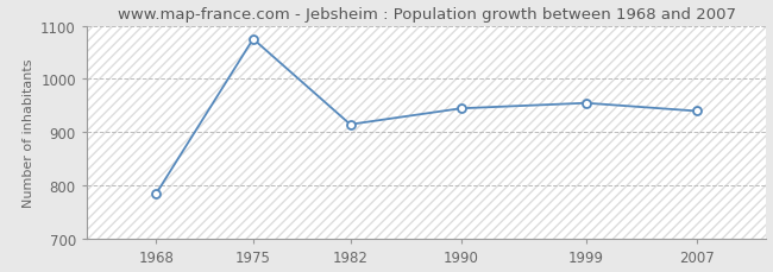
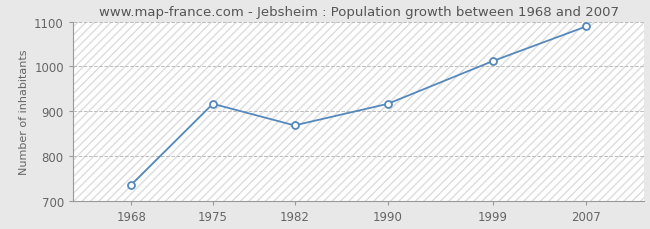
1968: 785 -> 737
1975: 1075 -> 917
1982: 915 -> 869
1990: 945 -> 917
1999: 955 -> 1012
2007: 940 -> 1089
